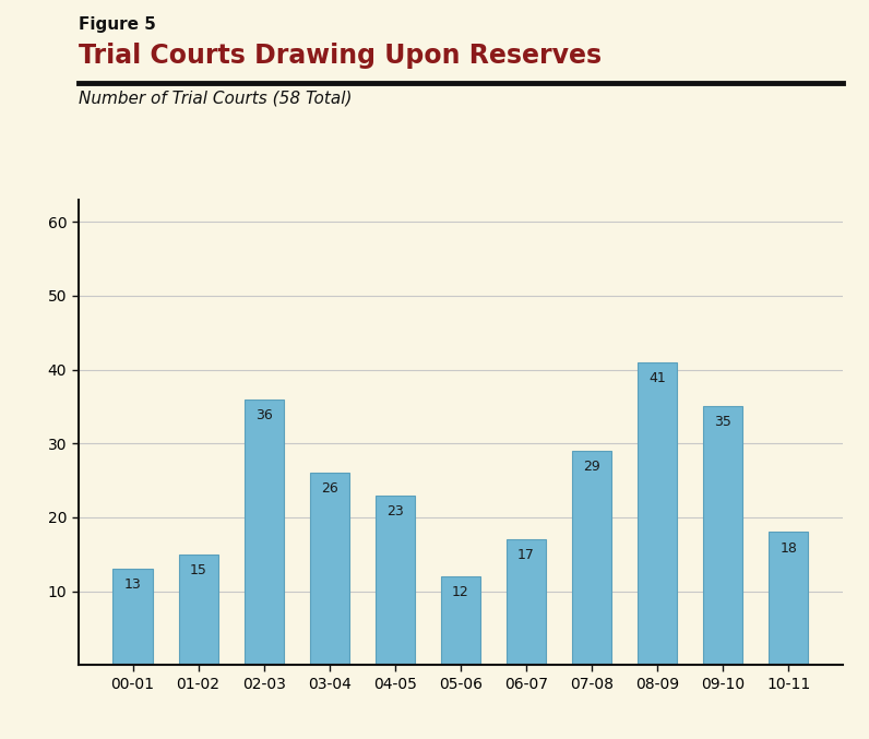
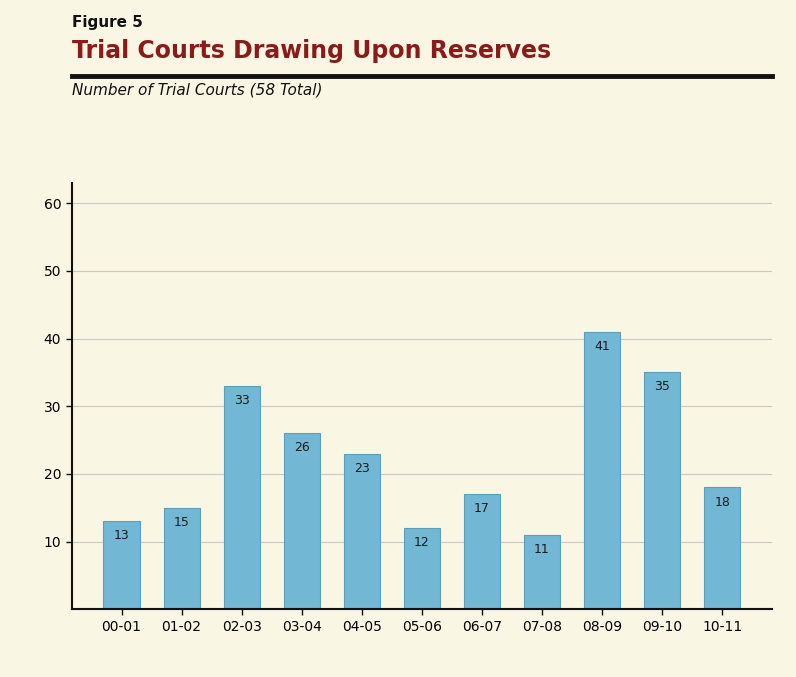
02-03: 36 -> 33
07-08: 29 -> 11
